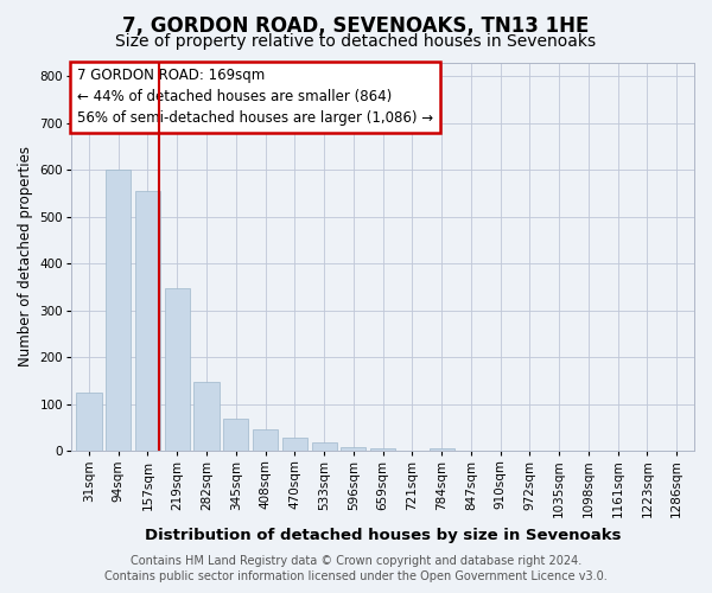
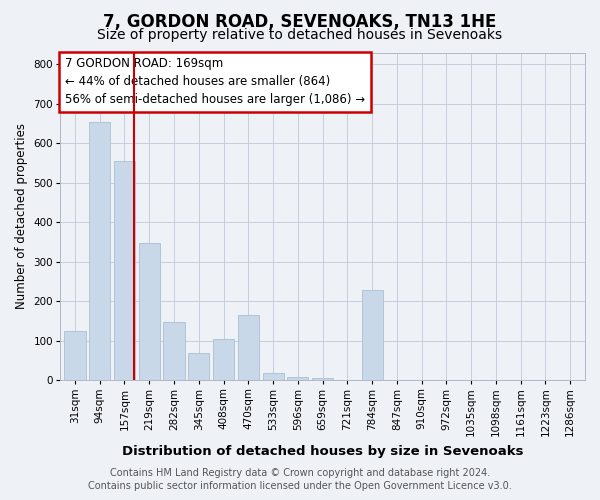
94sqm: 600 -> 655
408sqm: 48 -> 105
470sqm: 28 -> 165
784sqm: 5 -> 230
